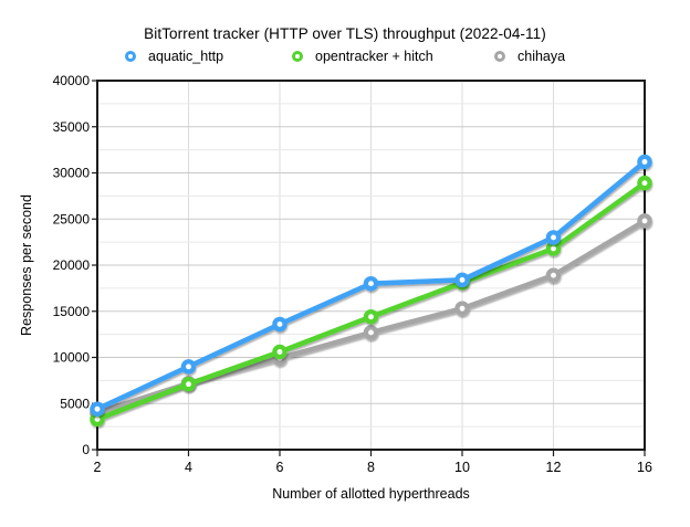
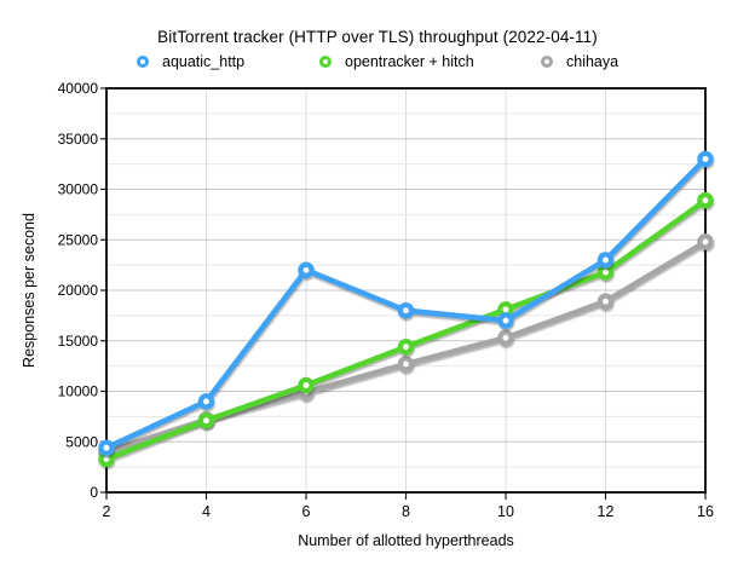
aquatic_http/6: 14000 -> 22000
aquatic_http/10: 18000 -> 17000
aquatic_http/16: 31000 -> 33000
